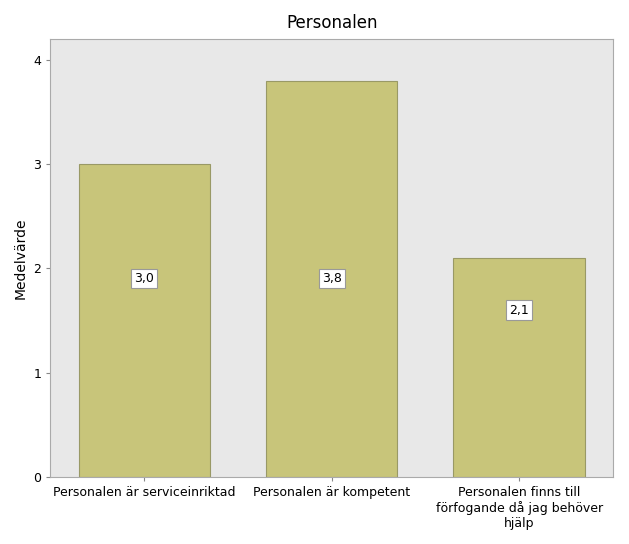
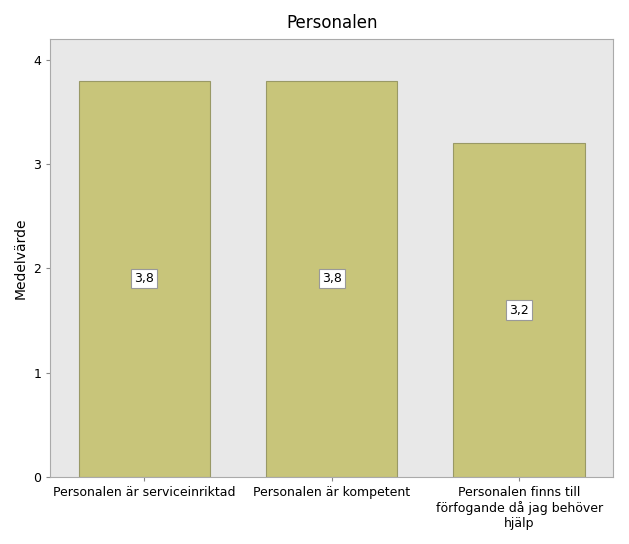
Personalen är serviceinriktad: 3,0 -> 3,8
Personalen finns till förfogande då jag behöver hjälp: 2,1 -> 3,2
